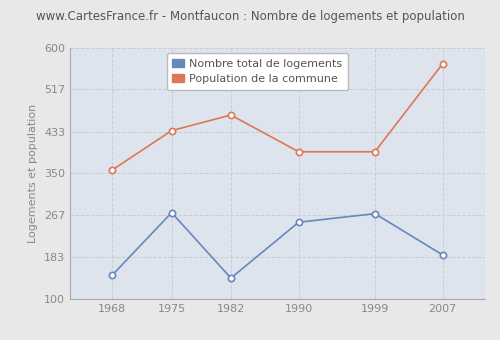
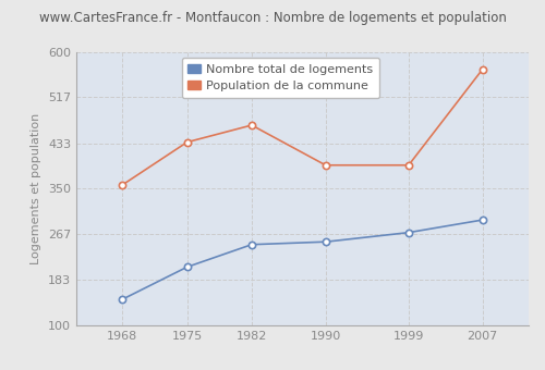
Nombre total de logements/1975: 272 -> 207
Nombre total de logements/1982: 142 -> 248
Nombre total de logements/2007: 188 -> 293
